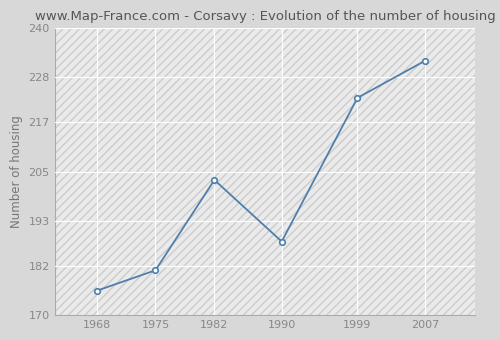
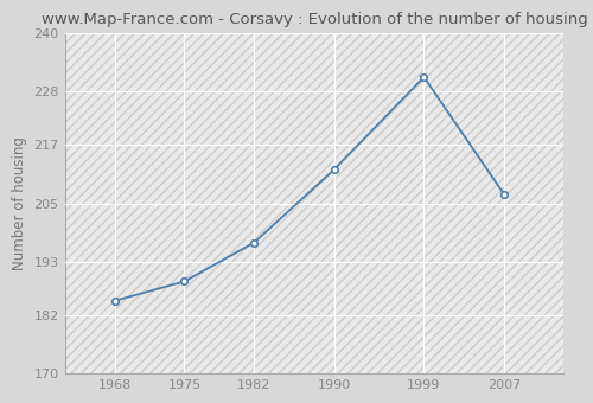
1968: 176 -> 185
1975: 181 -> 189
1982: 203 -> 197
1990: 188 -> 212
1999: 223 -> 231
2007: 232 -> 207
